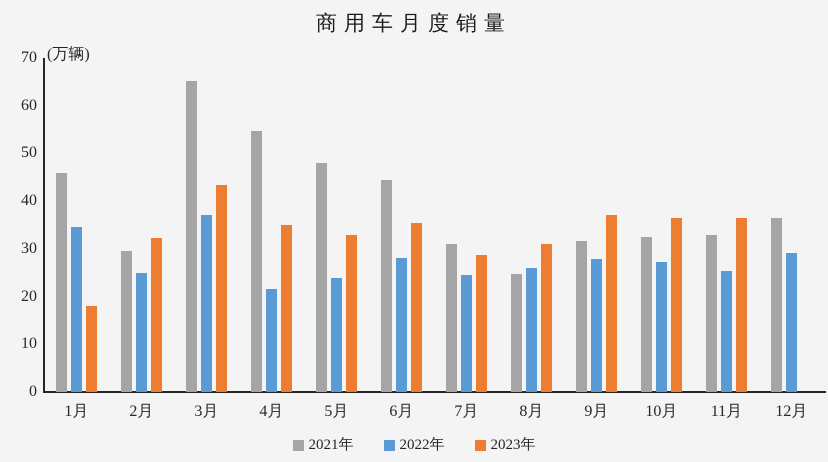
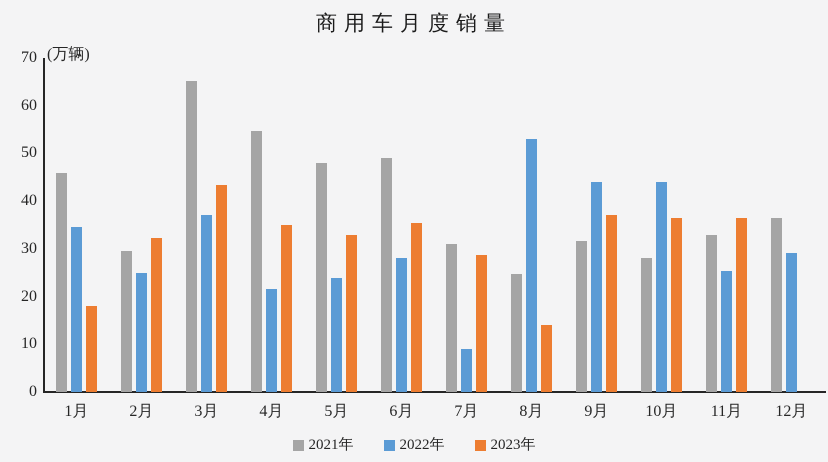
2021年/6月: 44 -> 49
2022年/7月: 24 -> 9
2022年/8月: 26 -> 53
2023年/8月: 31 -> 14
2022年/9月: 28 -> 44
2021年/10月: 32 -> 28
2022年/10月: 27 -> 44
